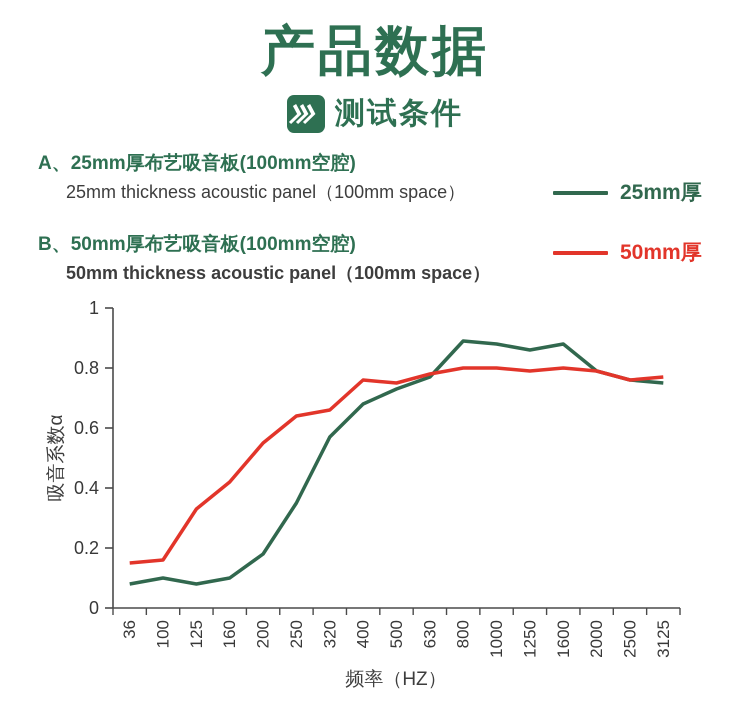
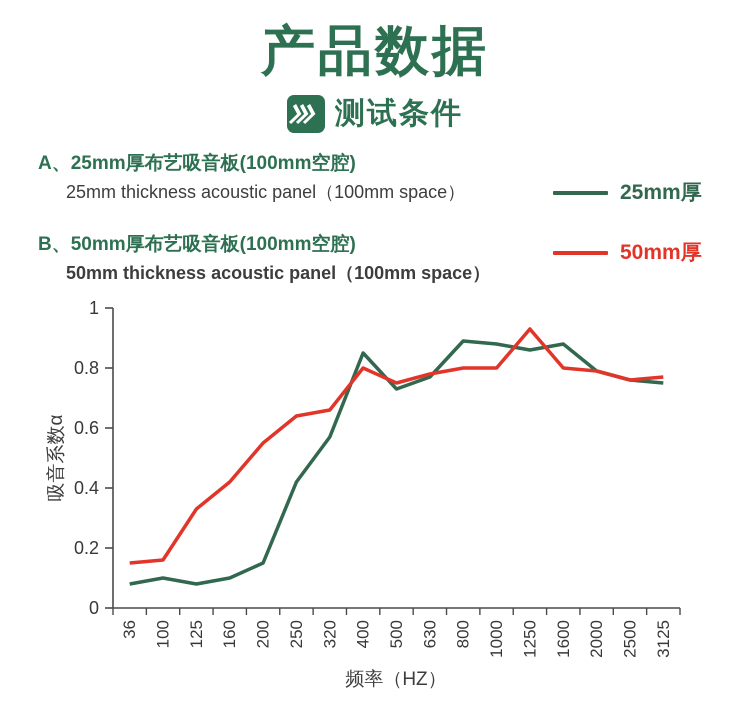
25mm厚/200: 0.18 -> 0.15
25mm厚/250: 0.35 -> 0.42
25mm厚/400: 0.68 -> 0.85
50mm厚/400: 0.76 -> 0.80
50mm厚/1250: 0.79 -> 0.93
